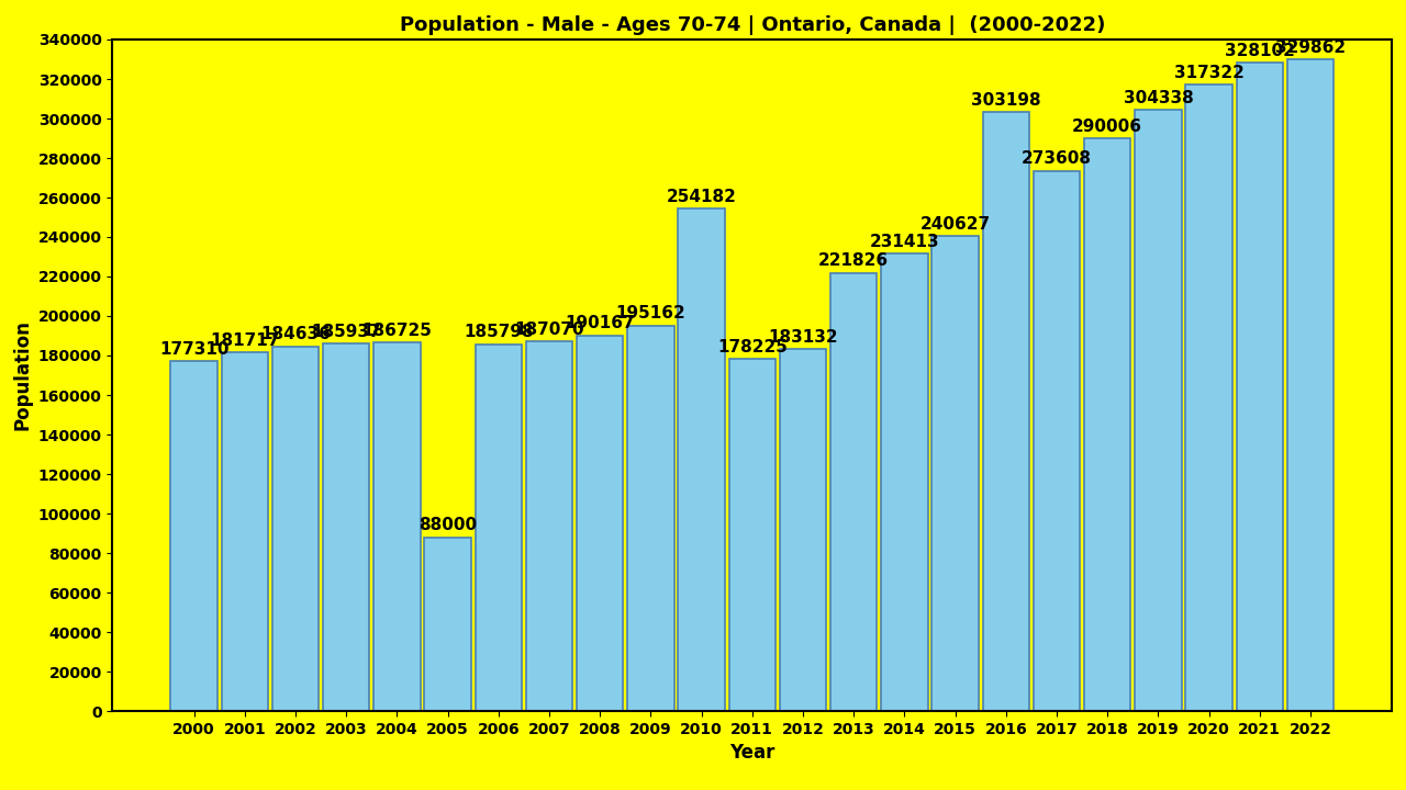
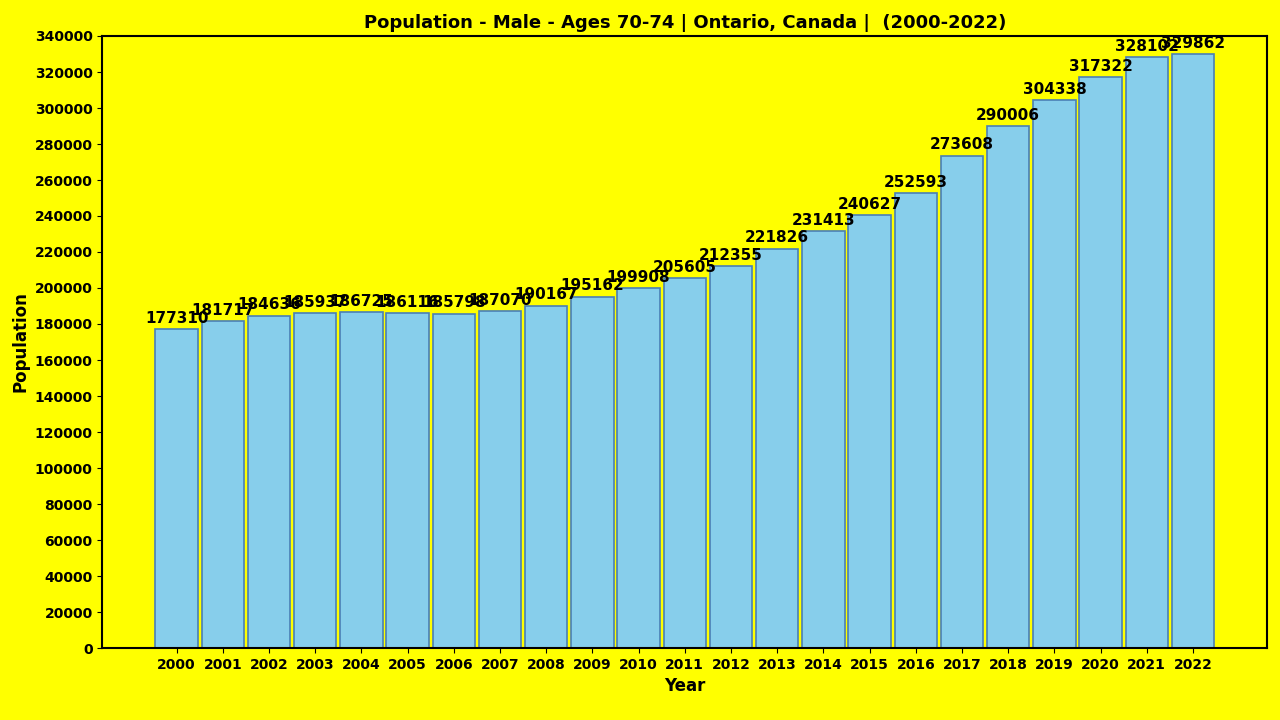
2005: 88000 -> 186000
2010: 254182 -> 199908
2011: 178225 -> 205605
2012: 183132 -> 212355
2016: 303198 -> 252593
